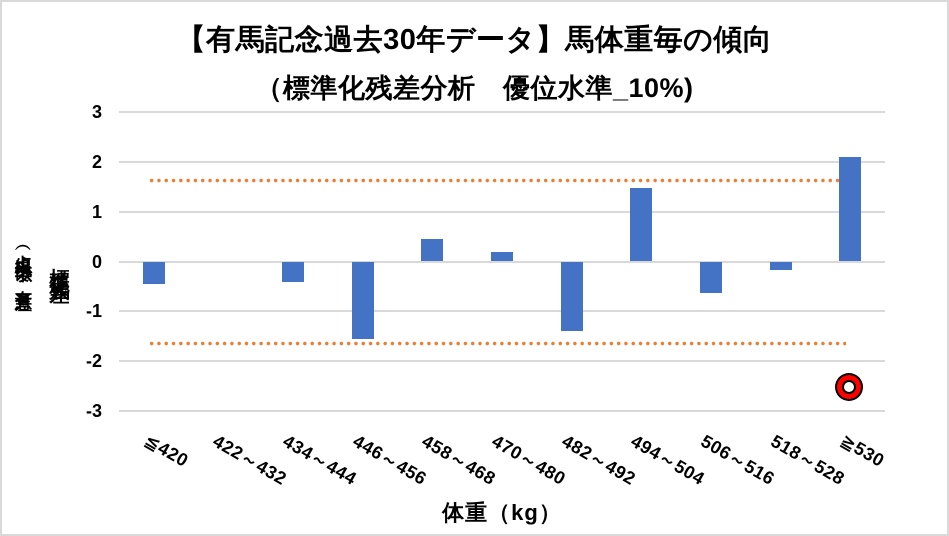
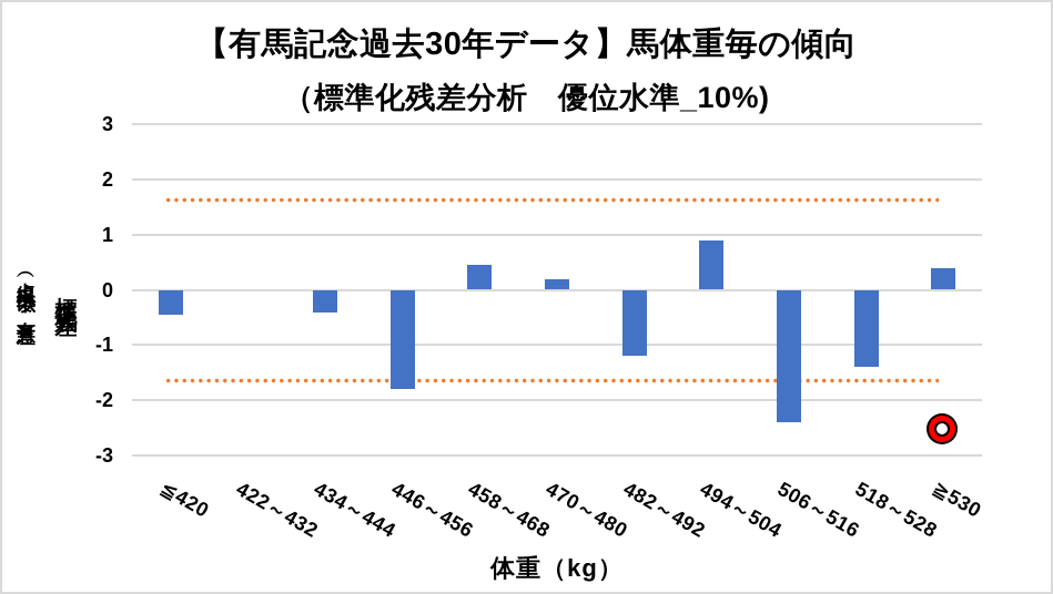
446～456: -1.6 -> -1.8
482～492: -1.4 -> -1.2
494～504: 1.5 -> 0.9
506～516: -0.6 -> -2.4
518～528: -0.2 -> -1.4
≧530: 2.1 -> 0.4
